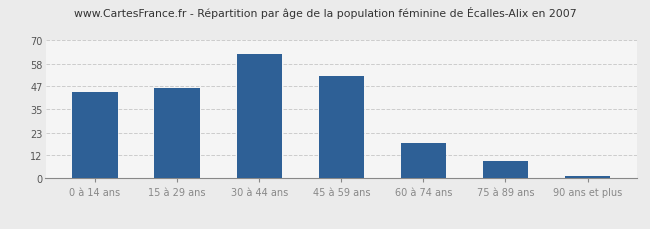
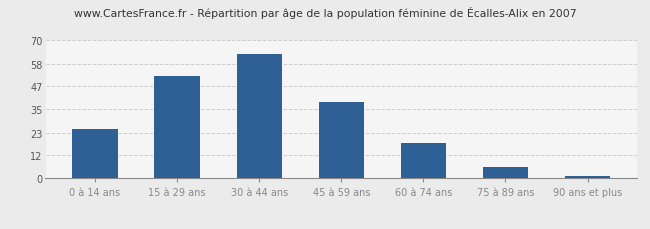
0 à 14 ans: 44 -> 25
15 à 29 ans: 46 -> 52
45 à 59 ans: 52 -> 39
75 à 89 ans: 9 -> 6
